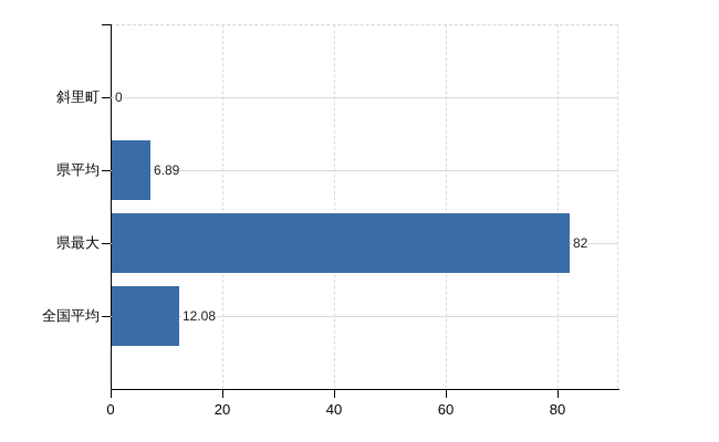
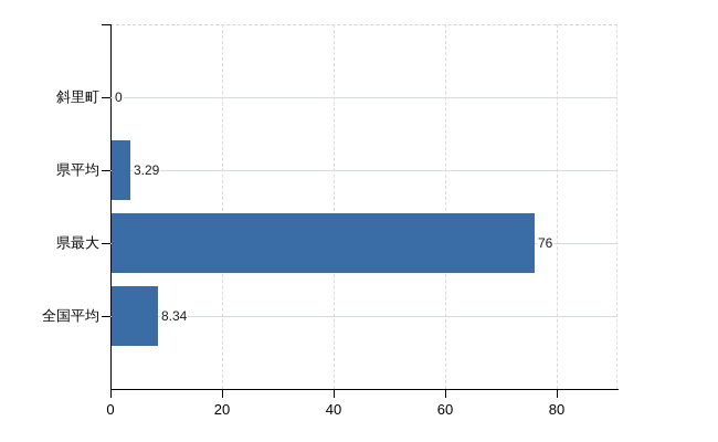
県平均: 6.89 -> 3.29
県最大: 82 -> 76
全国平均: 12.08 -> 8.34
